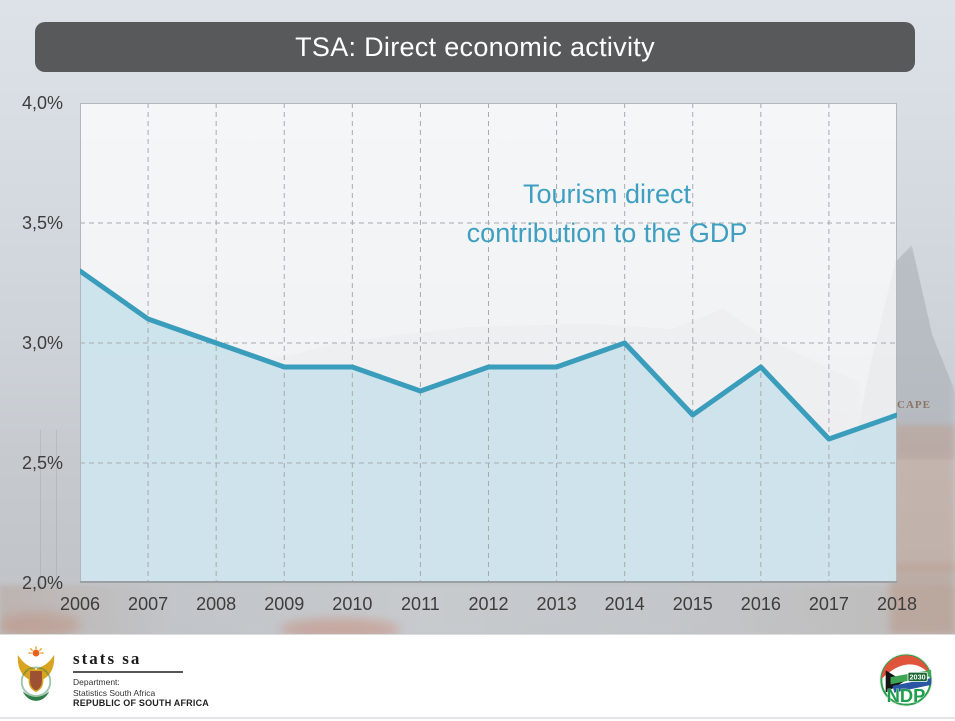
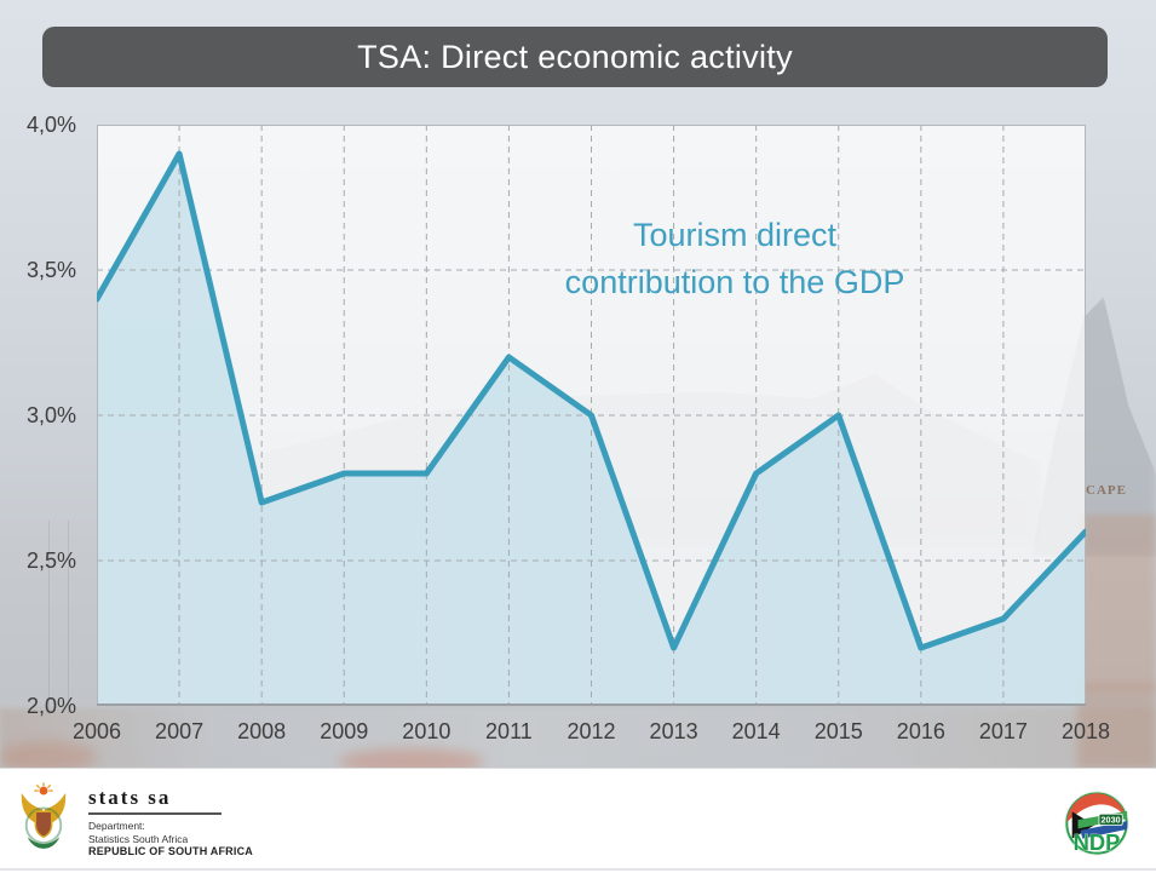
2006: 3,3% -> 3,4%
2007: 3,1% -> 3,9%
2008: 3,0% -> 2,7%
2009: 2,9% -> 2,8%
2010: 2,9% -> 2,8%
2011: 2,8% -> 3,2%
2012: 2,9% -> 3,0%
2013: 2,9% -> 2,2%
2014: 3,0% -> 2,8%
2015: 2,7% -> 3,0%
2016: 2,9% -> 2,2%
2017: 2,6% -> 2,3%
2018: 2,7% -> 2,6%
